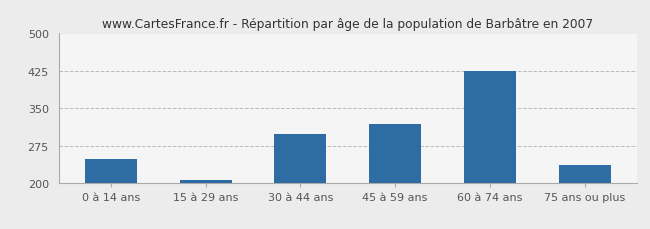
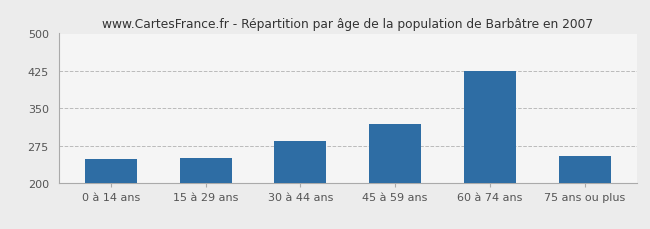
15 à 29 ans: 207 -> 250
30 à 44 ans: 298 -> 285
75 ans ou plus: 237 -> 255
